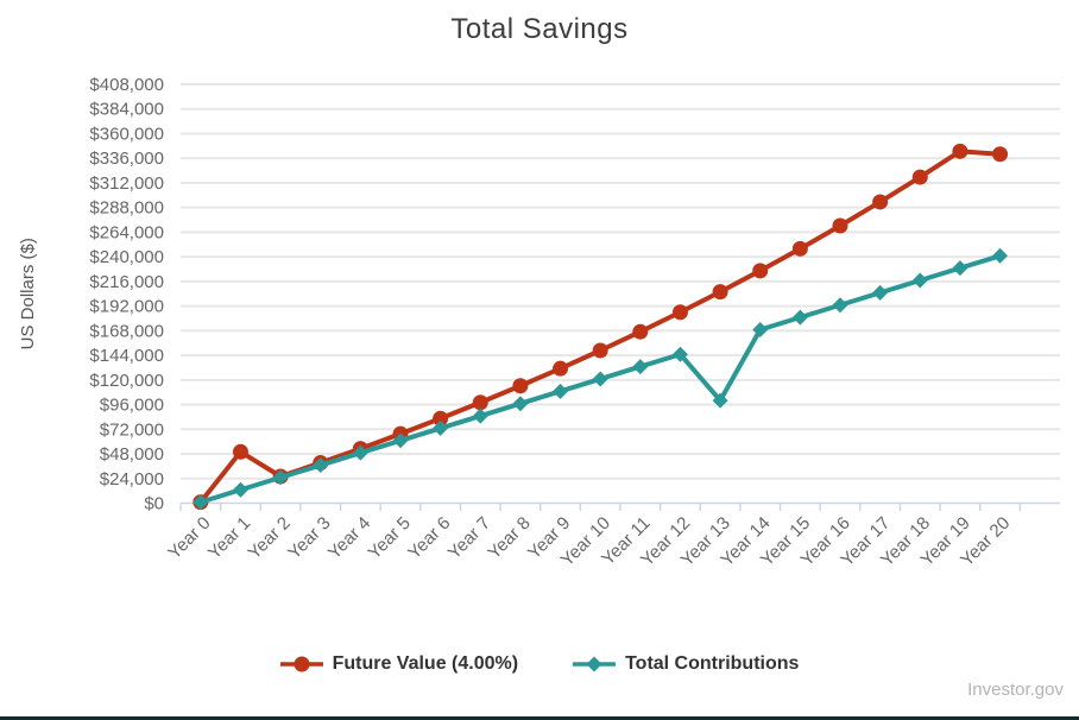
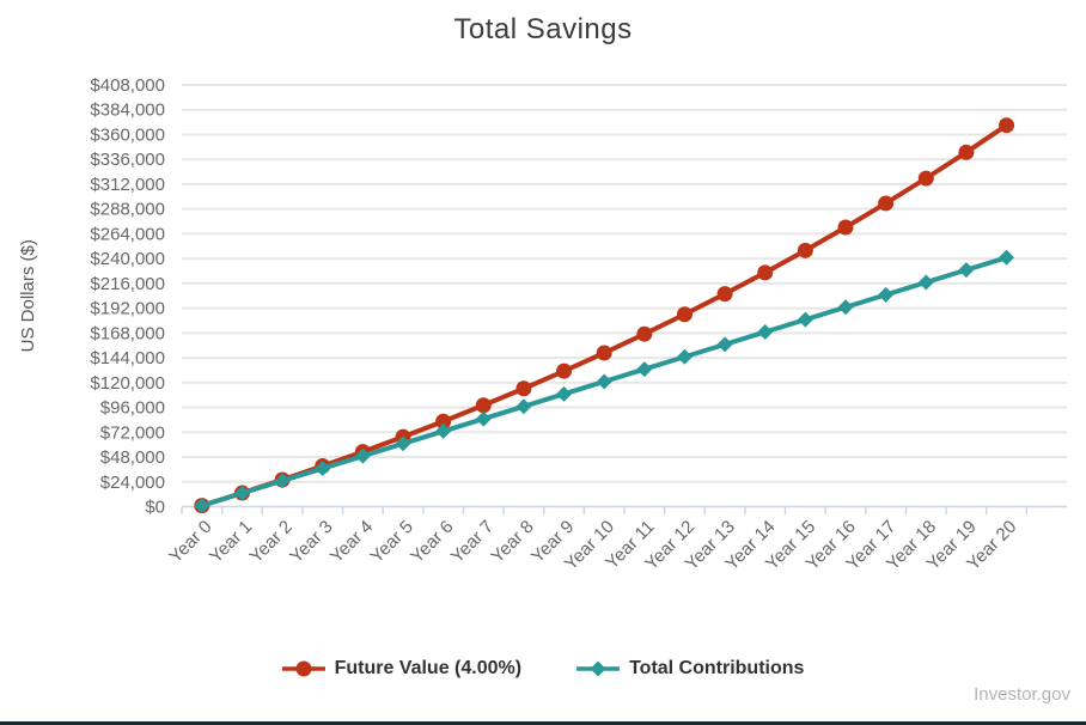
Future Value (4.00%)/Year 1: $50000 -> $10000
Total Contributions/Year 13: $100000 -> $160000
Future Value (4.00%)/Year 20: $340000 -> $370000
